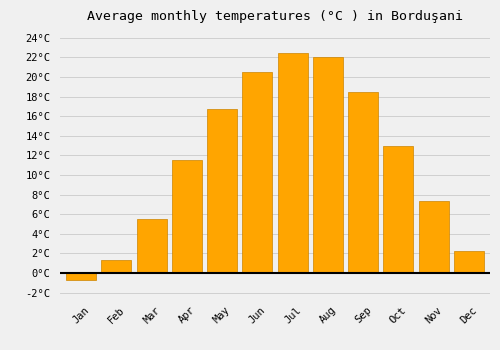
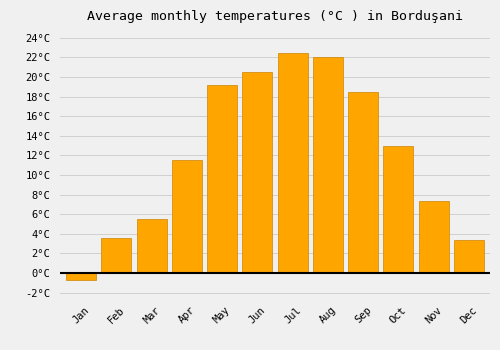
Feb: 1.3°C -> 3.6°C
May: 16.7°C -> 19.2°C
Dec: 2.2°C -> 3.4°C
